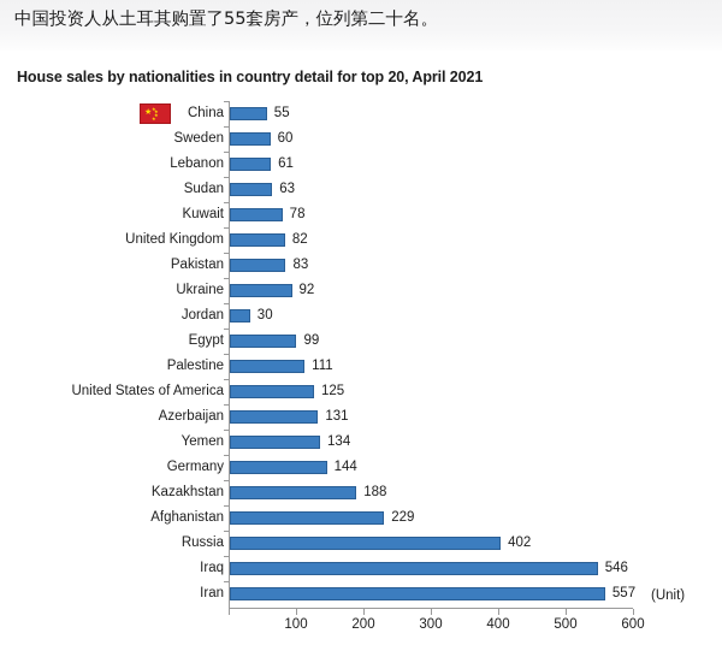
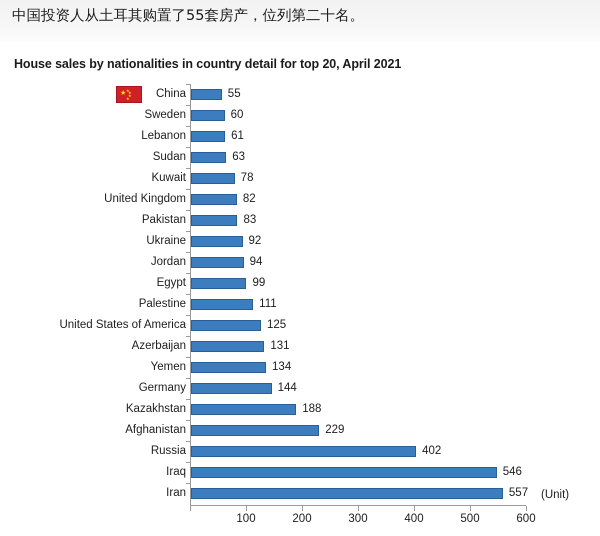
Jordan: 30 -> 94
